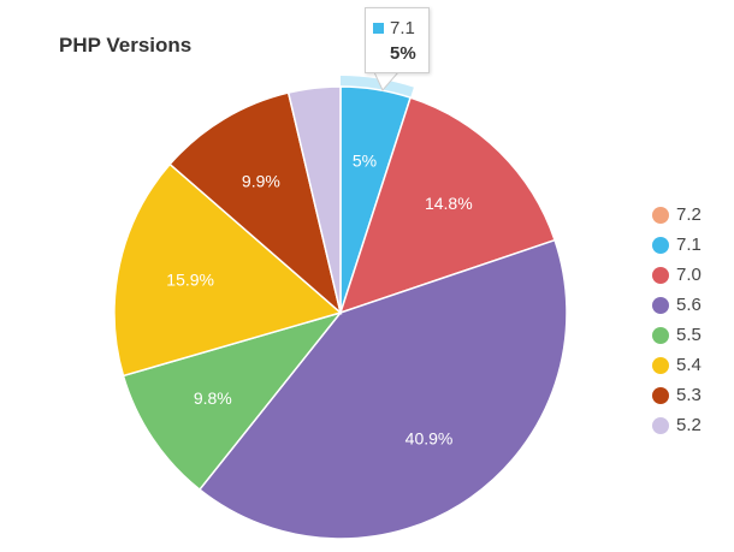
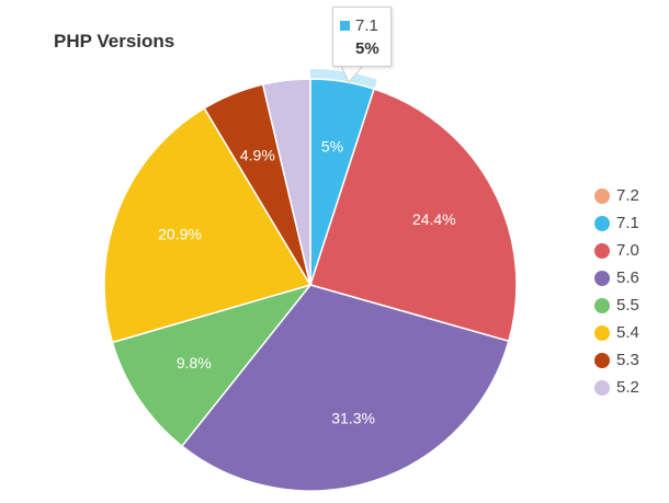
7.0: 14.8% -> 24.4%
5.6: 40.9% -> 31.3%
5.4: 15.9% -> 20.9%
5.3: 9.9% -> 4.9%
